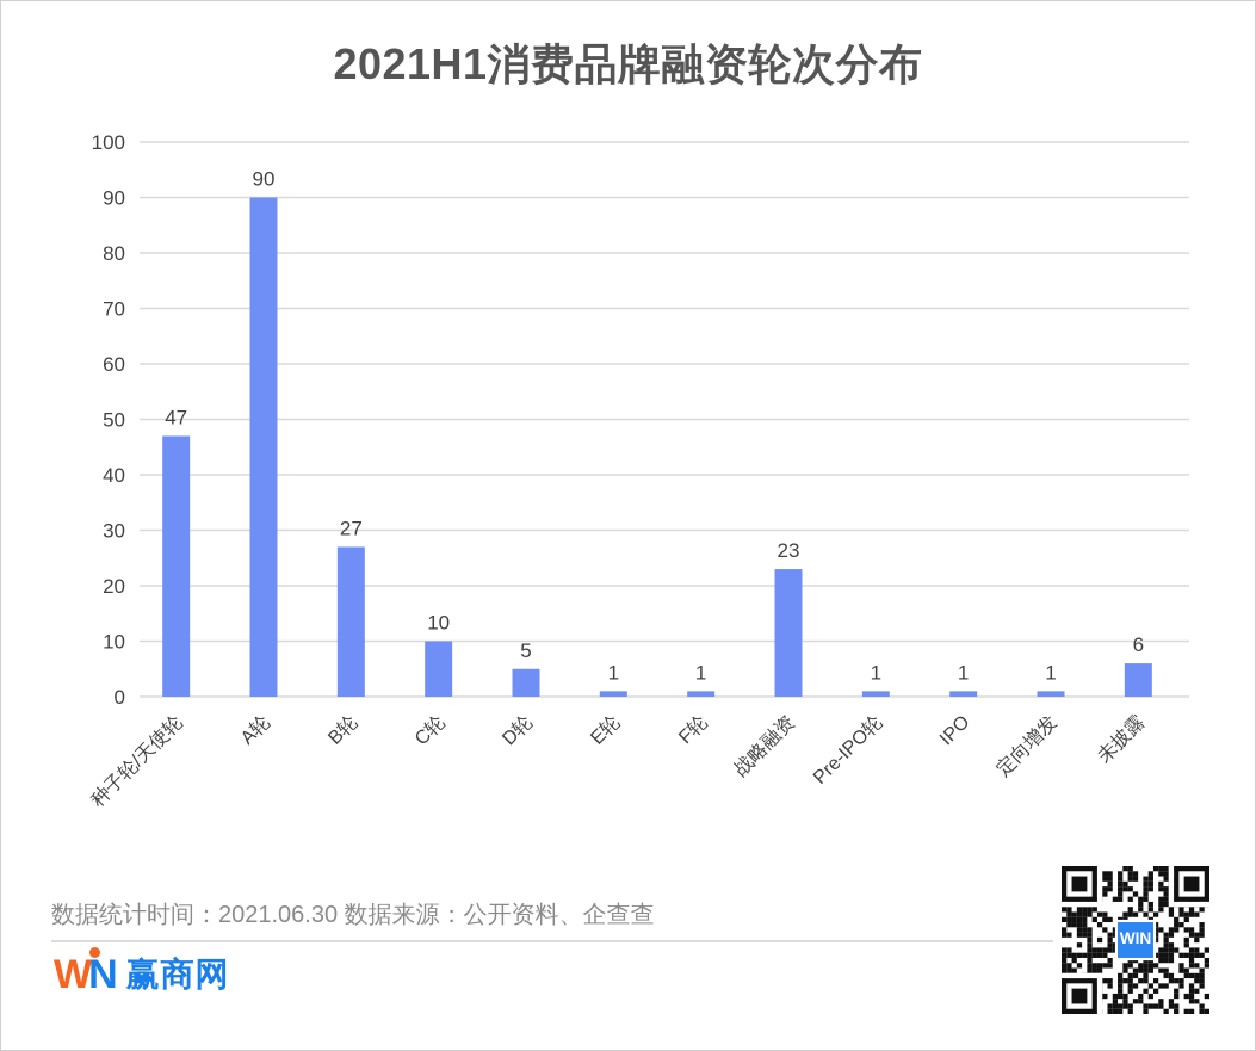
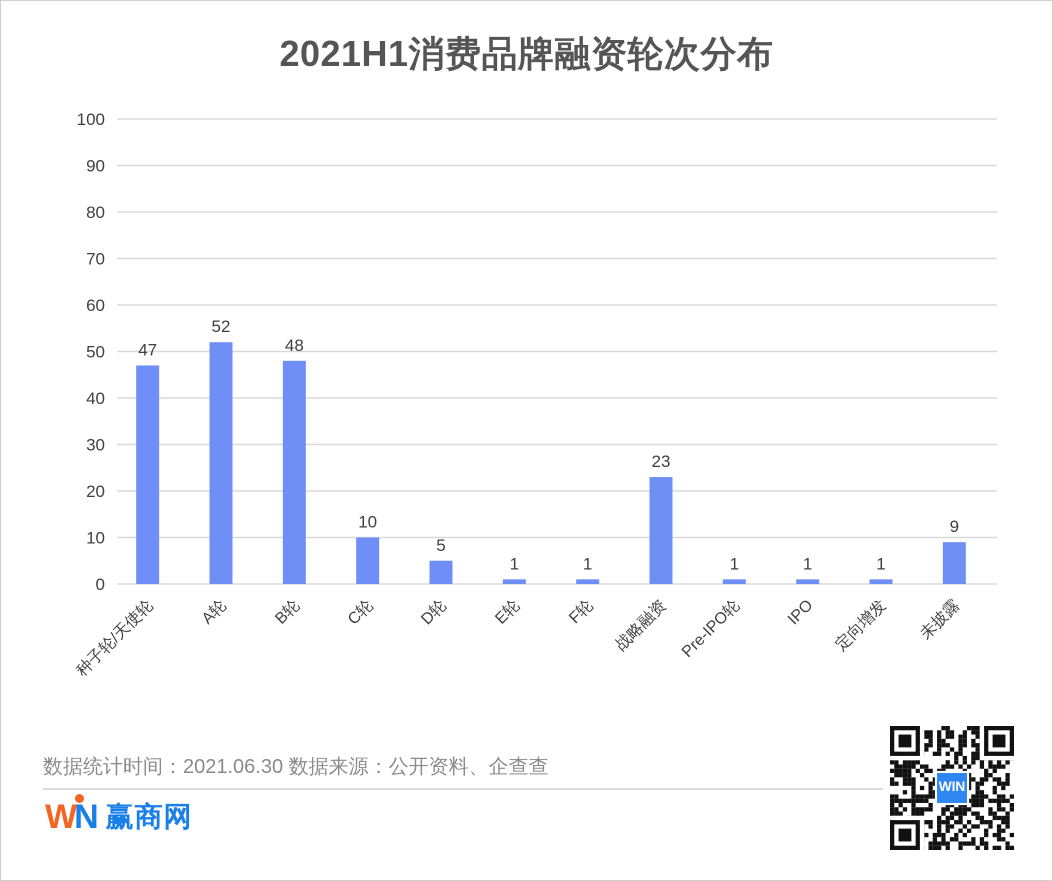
A轮: 90 -> 52
B轮: 27 -> 48
未披露: 6 -> 9
